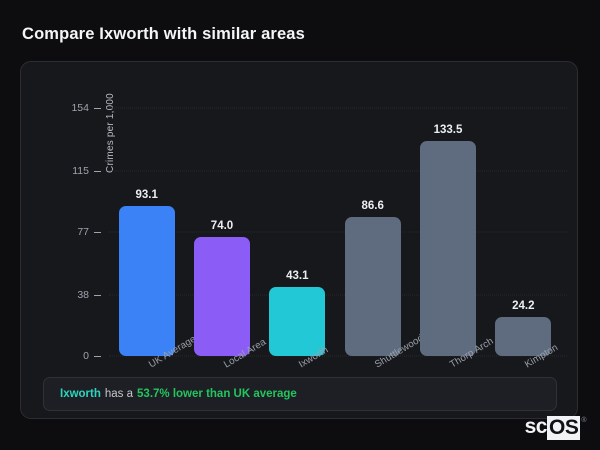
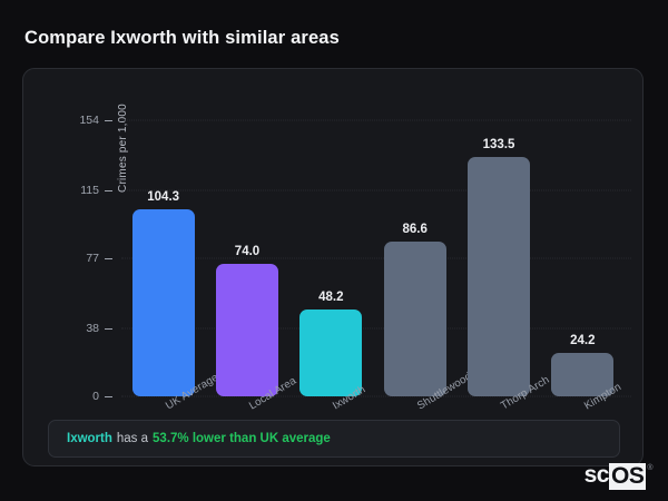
UK Average: 93.1 -> 104.3
Ixworth: 43.1 -> 48.2
